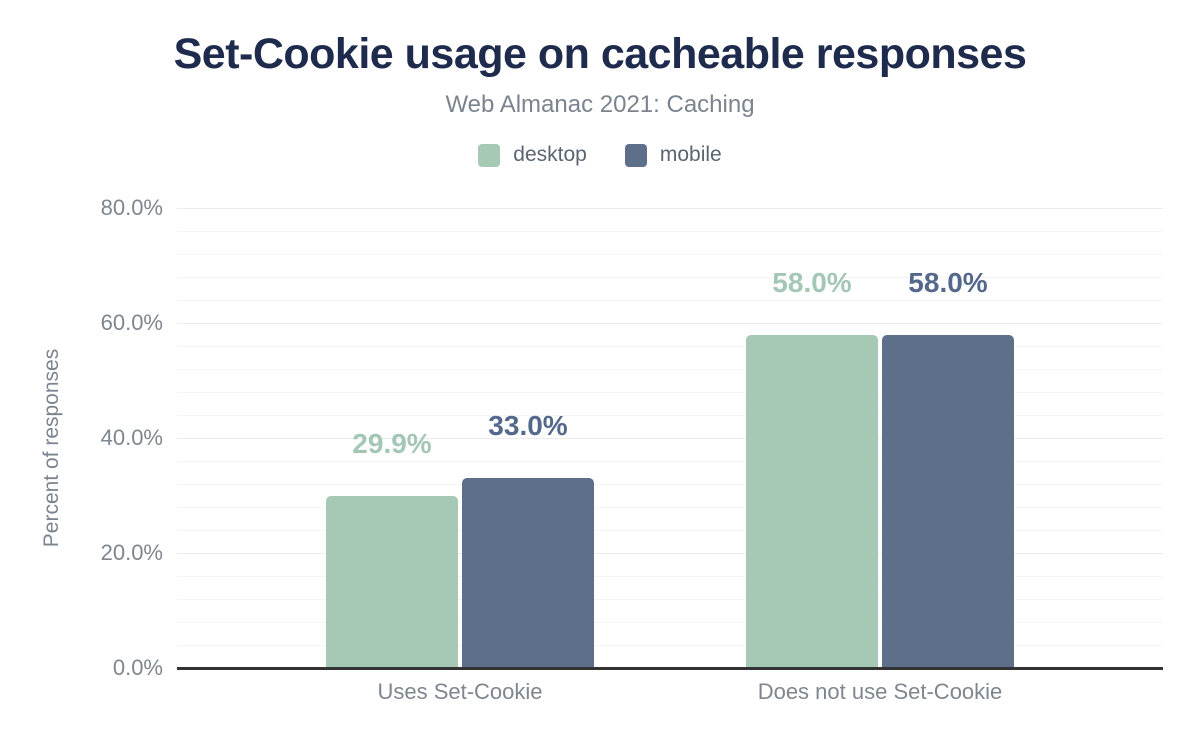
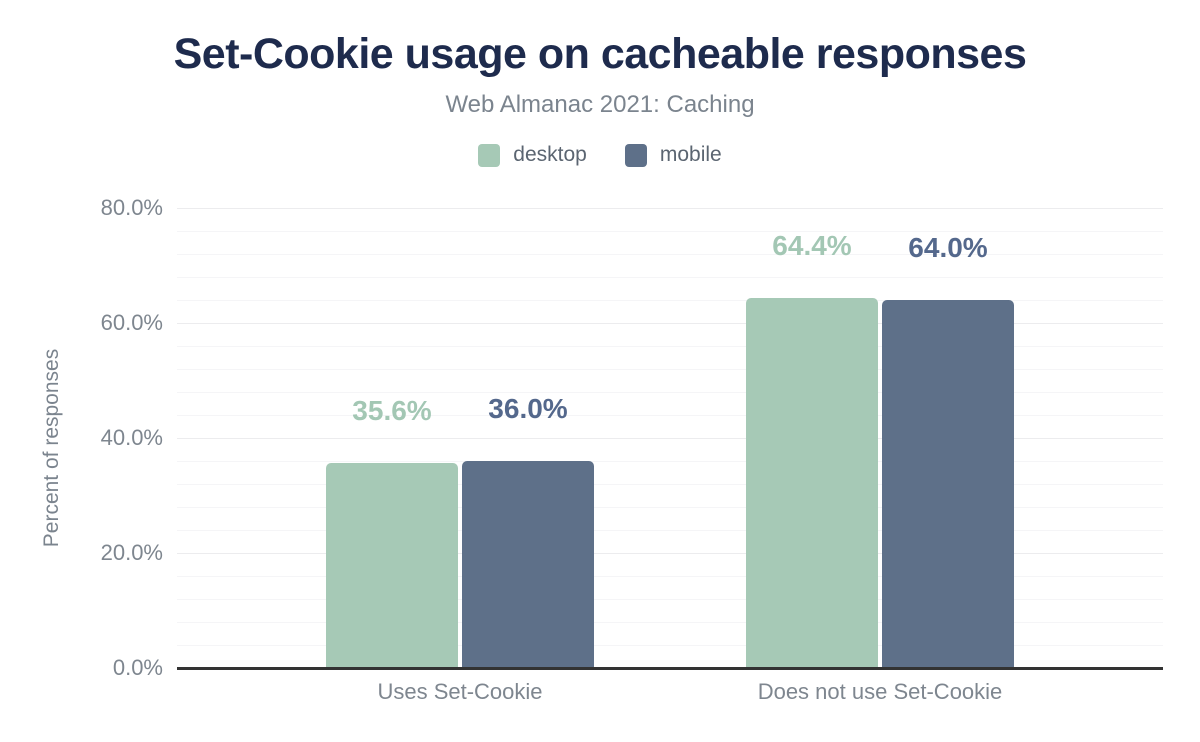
desktop/Uses Set-Cookie: 29.9% -> 35.6%
mobile/Uses Set-Cookie: 33.0% -> 36.0%
desktop/Does not use Set-Cookie: 58.0% -> 64.4%
mobile/Does not use Set-Cookie: 58.0% -> 64.0%
